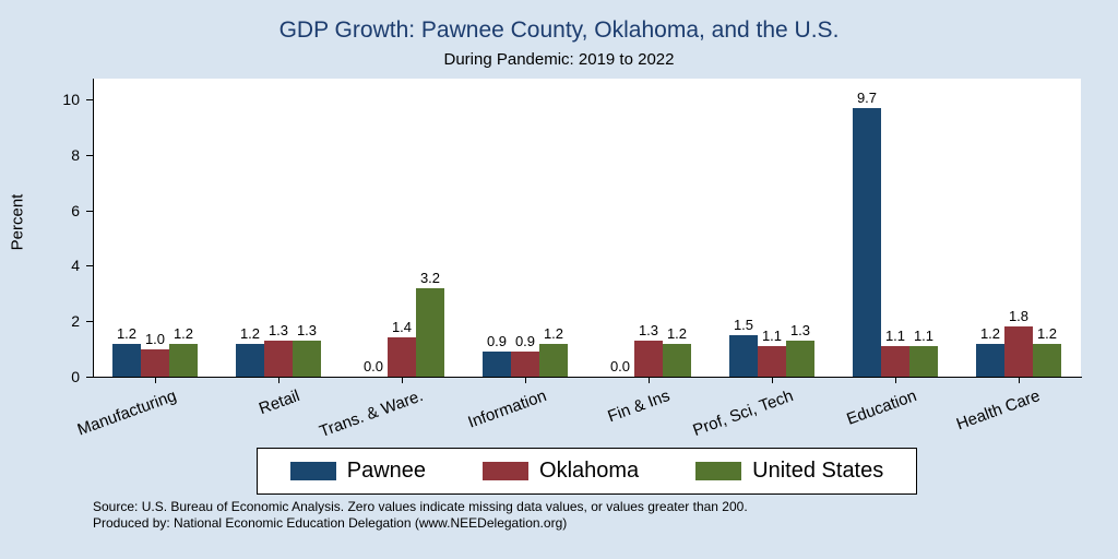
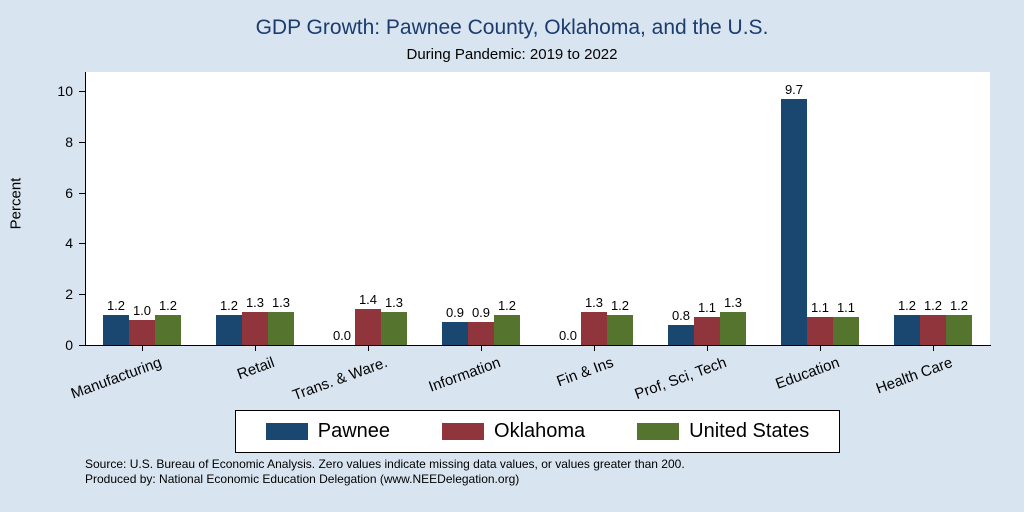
United States/Trans. & Ware.: 3.2 -> 1.3
Pawnee/Prof, Sci, Tech: 1.5 -> 0.8
Oklahoma/Health Care: 1.8 -> 1.2
